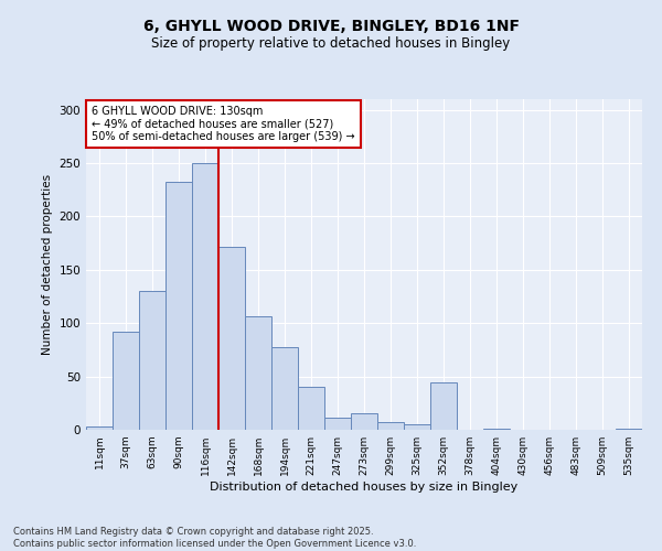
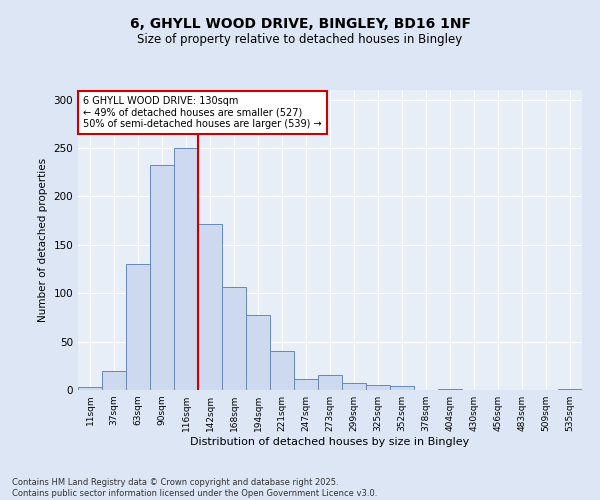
37sqm: 92 -> 20
352sqm: 44 -> 4
